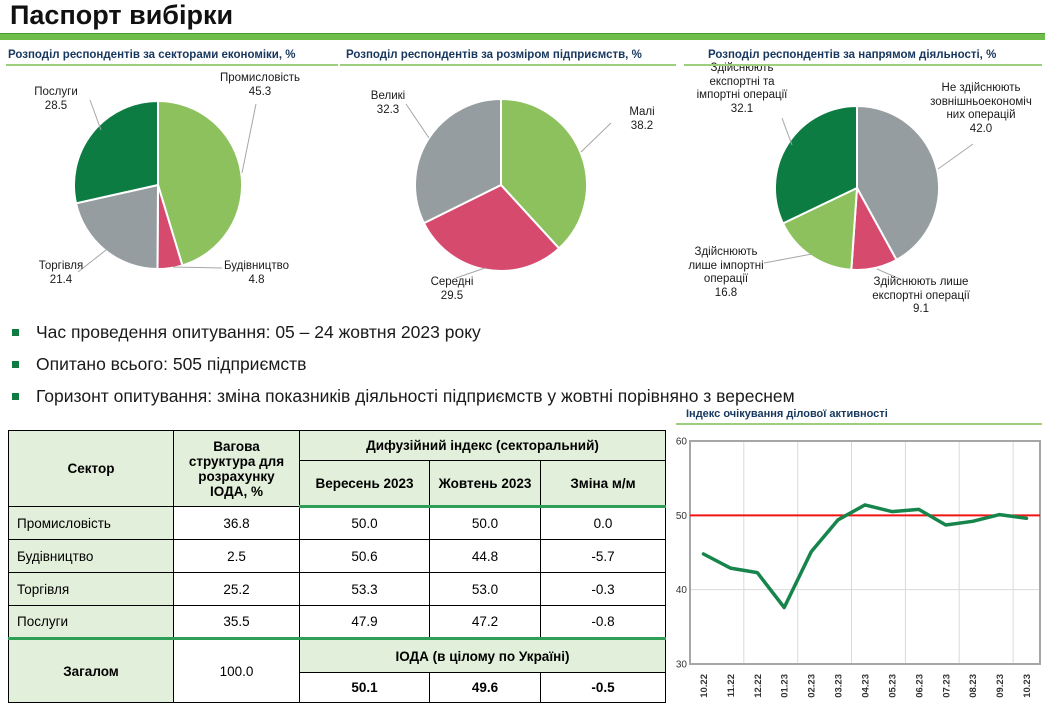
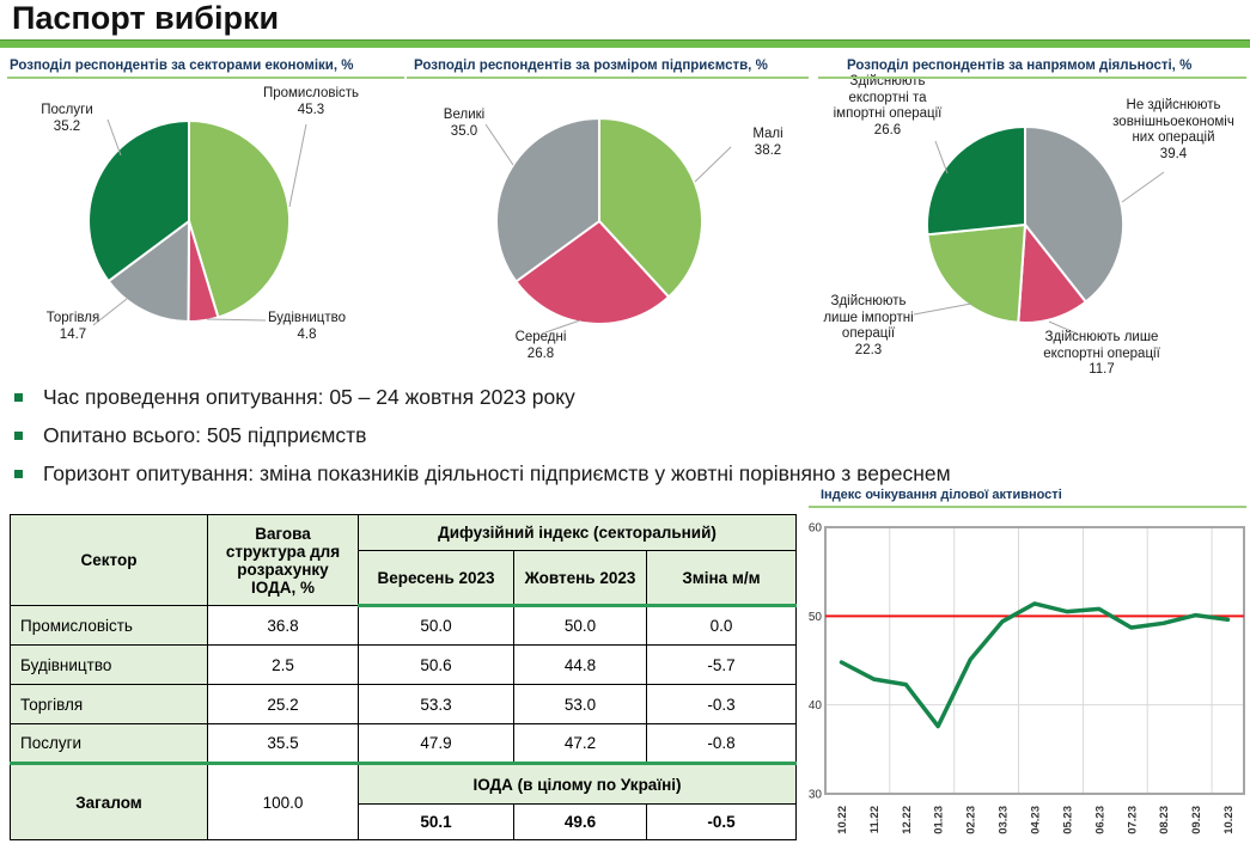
Розподіл респондентів за секторами економіки, %/Торгівля: 21.4 -> 14.7
Розподіл респондентів за секторами економіки, %/Послуги: 28.5 -> 35.2
Розподіл респондентів за розміром підприємств, %/Середні: 29.5 -> 26.8
Розподіл респондентів за розміром підприємств, %/Великі: 32.3 -> 35.0
Розподіл респондентів за напрямом діяльності, %/Не здійснюють зовнішньоекономічних операцій: 42.0 -> 39.4
Розподіл респондентів за напрямом діяльності, %/Здійснюють лише експортні операції: 9.1 -> 11.7
Розподіл респондентів за напрямом діяльності, %/Здійснюють лише імпортні операції: 16.8 -> 22.3
Розподіл респондентів за напрямом діяльності, %/Здійснюють експортні та імпортні операції: 32.1 -> 26.6
